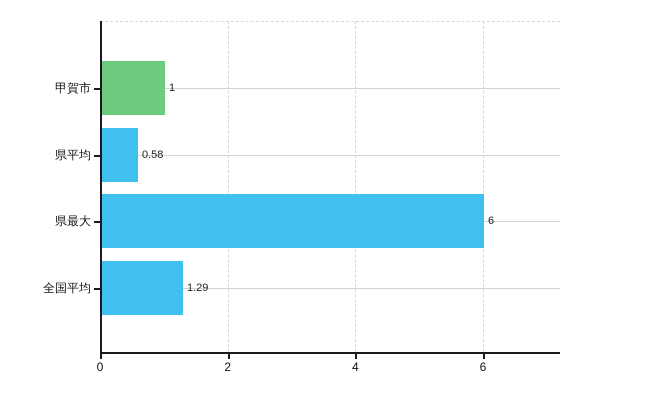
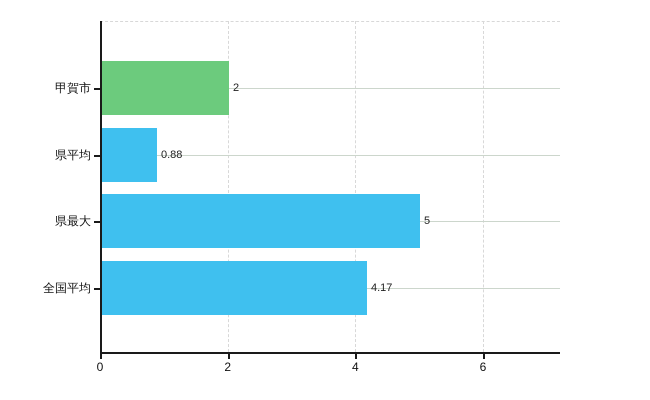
甲賀市: 1 -> 2
県平均: 0.58 -> 0.88
県最大: 6 -> 5
全国平均: 1.29 -> 4.17
